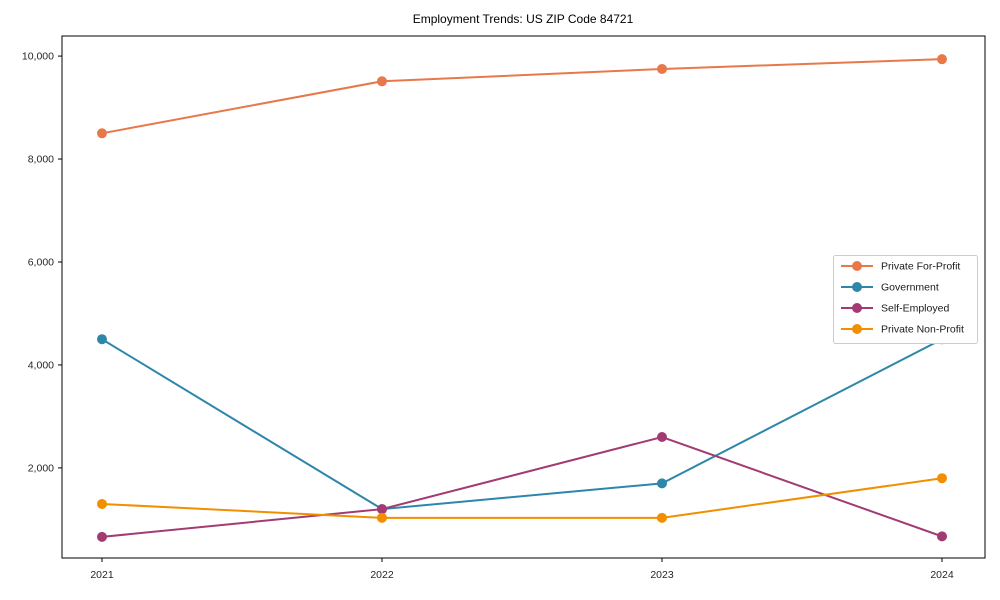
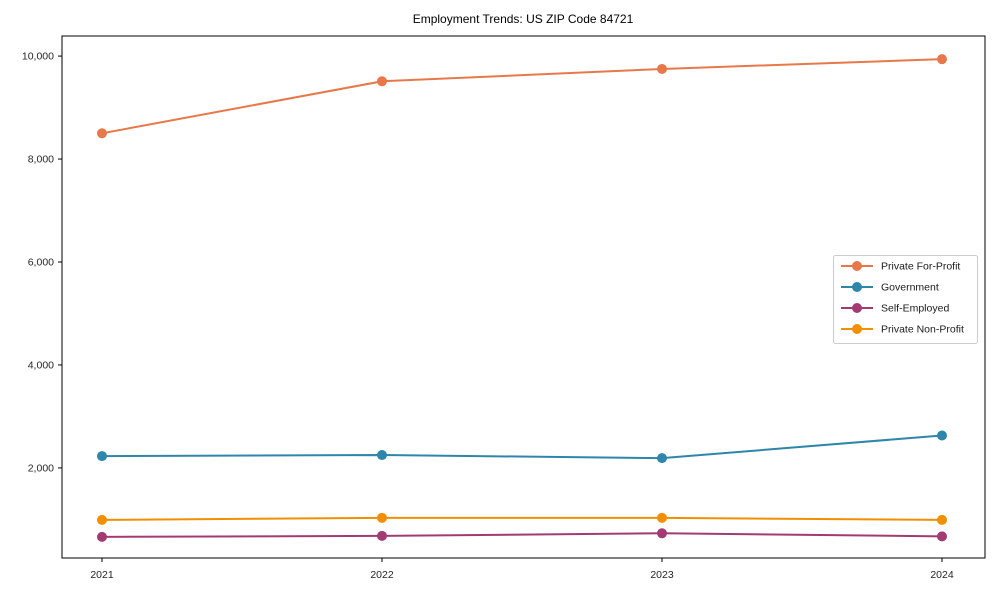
Government/2021: 4500 -> 2200
Private Non-Profit/2021: 1300 -> 1000
Government/2022: 1200 -> 2200
Self-Employed/2022: 1200 -> 700
Government/2023: 1700 -> 2200
Self-Employed/2023: 2600 -> 700
Government/2024: 4500 -> 2600
Private Non-Profit/2024: 1800 -> 1000
